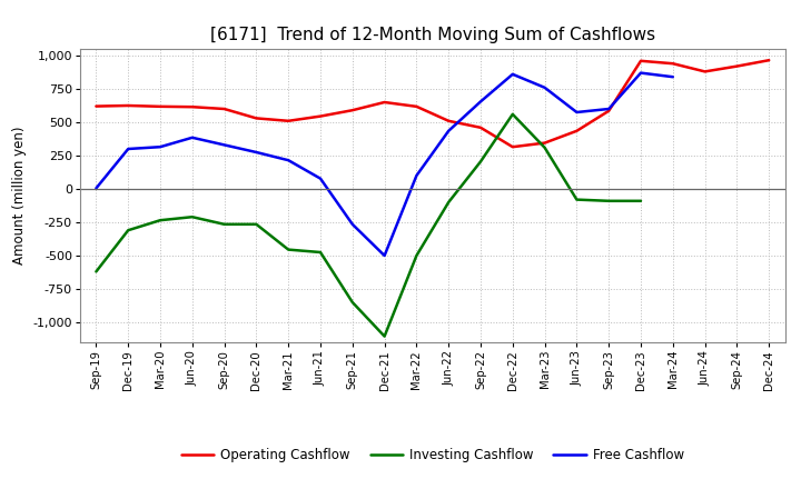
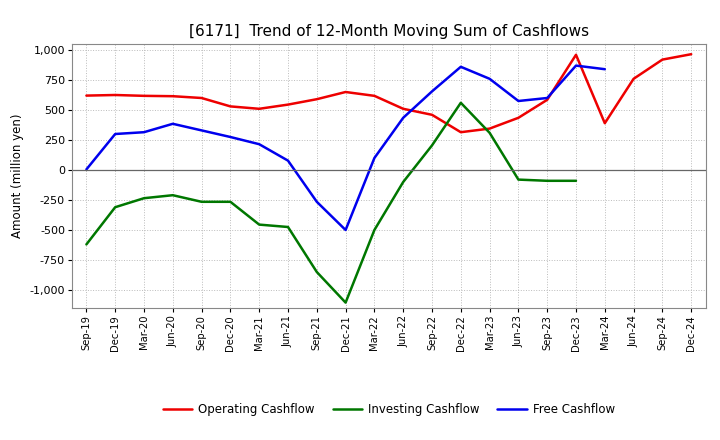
Operating Cashflow/Mar-24: 940 -> 390
Operating Cashflow/Jun-24: 880 -> 760
